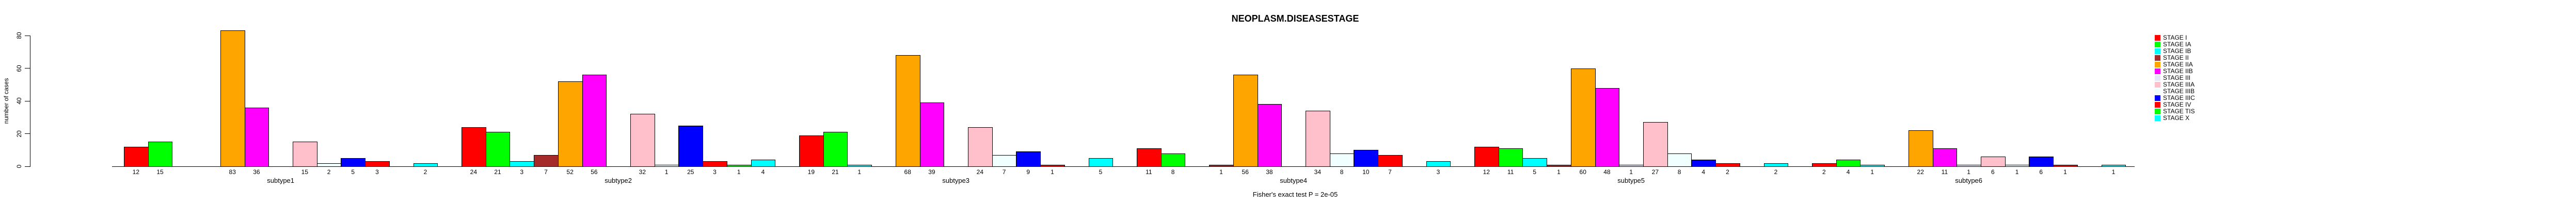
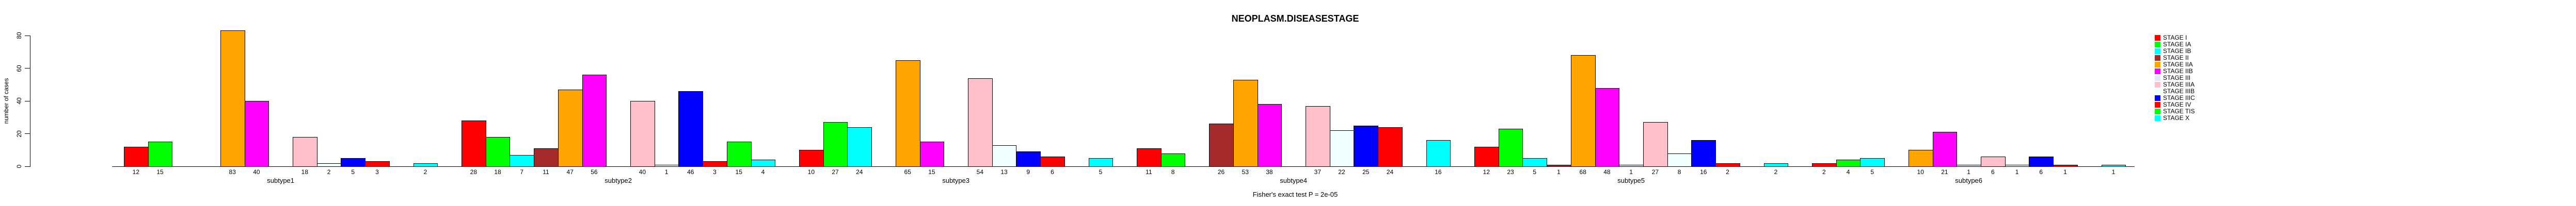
STAGE IIB/subtype1: 36 -> 40
STAGE IIIA/subtype1: 15 -> 18
STAGE I/subtype2: 24 -> 28
STAGE IA/subtype2: 21 -> 18
STAGE IB/subtype2: 3 -> 7
STAGE II/subtype2: 7 -> 11
STAGE IIA/subtype2: 52 -> 47
STAGE IIIA/subtype2: 32 -> 40
STAGE IIIC/subtype2: 25 -> 46
STAGE TIS/subtype2: 1 -> 15
STAGE I/subtype3: 19 -> 10
STAGE IA/subtype3: 21 -> 27
STAGE IB/subtype3: 1 -> 24
STAGE IIA/subtype3: 68 -> 65
STAGE IIB/subtype3: 39 -> 15
STAGE IIIA/subtype3: 24 -> 54
STAGE IIIB/subtype3: 7 -> 13
STAGE IV/subtype3: 1 -> 6
STAGE II/subtype4: 1 -> 26
STAGE IIA/subtype4: 56 -> 53
STAGE IIIA/subtype4: 34 -> 37
STAGE IIIB/subtype4: 8 -> 22
STAGE IIIC/subtype4: 10 -> 25
STAGE IV/subtype4: 7 -> 24
STAGE X/subtype4: 3 -> 16
STAGE IA/subtype5: 11 -> 23
STAGE IIA/subtype5: 60 -> 68
STAGE IIIC/subtype5: 4 -> 16
STAGE IB/subtype6: 1 -> 5
STAGE IIA/subtype6: 22 -> 10
STAGE IIB/subtype6: 11 -> 21
